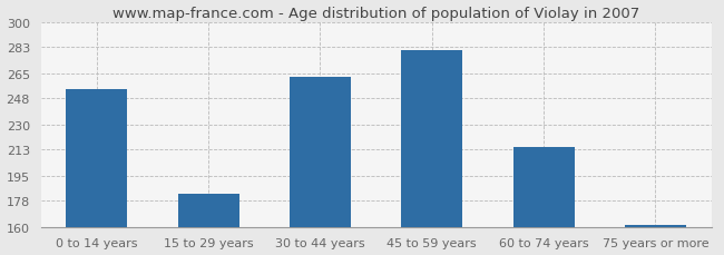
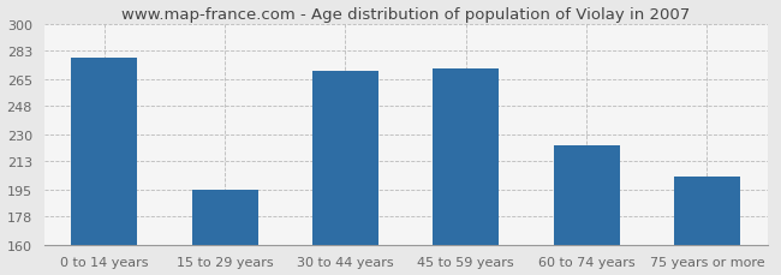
0 to 14 years: 254 -> 279
15 to 29 years: 183 -> 195
30 to 44 years: 263 -> 270
45 to 59 years: 281 -> 272
60 to 74 years: 215 -> 223
75 years or more: 161 -> 203
